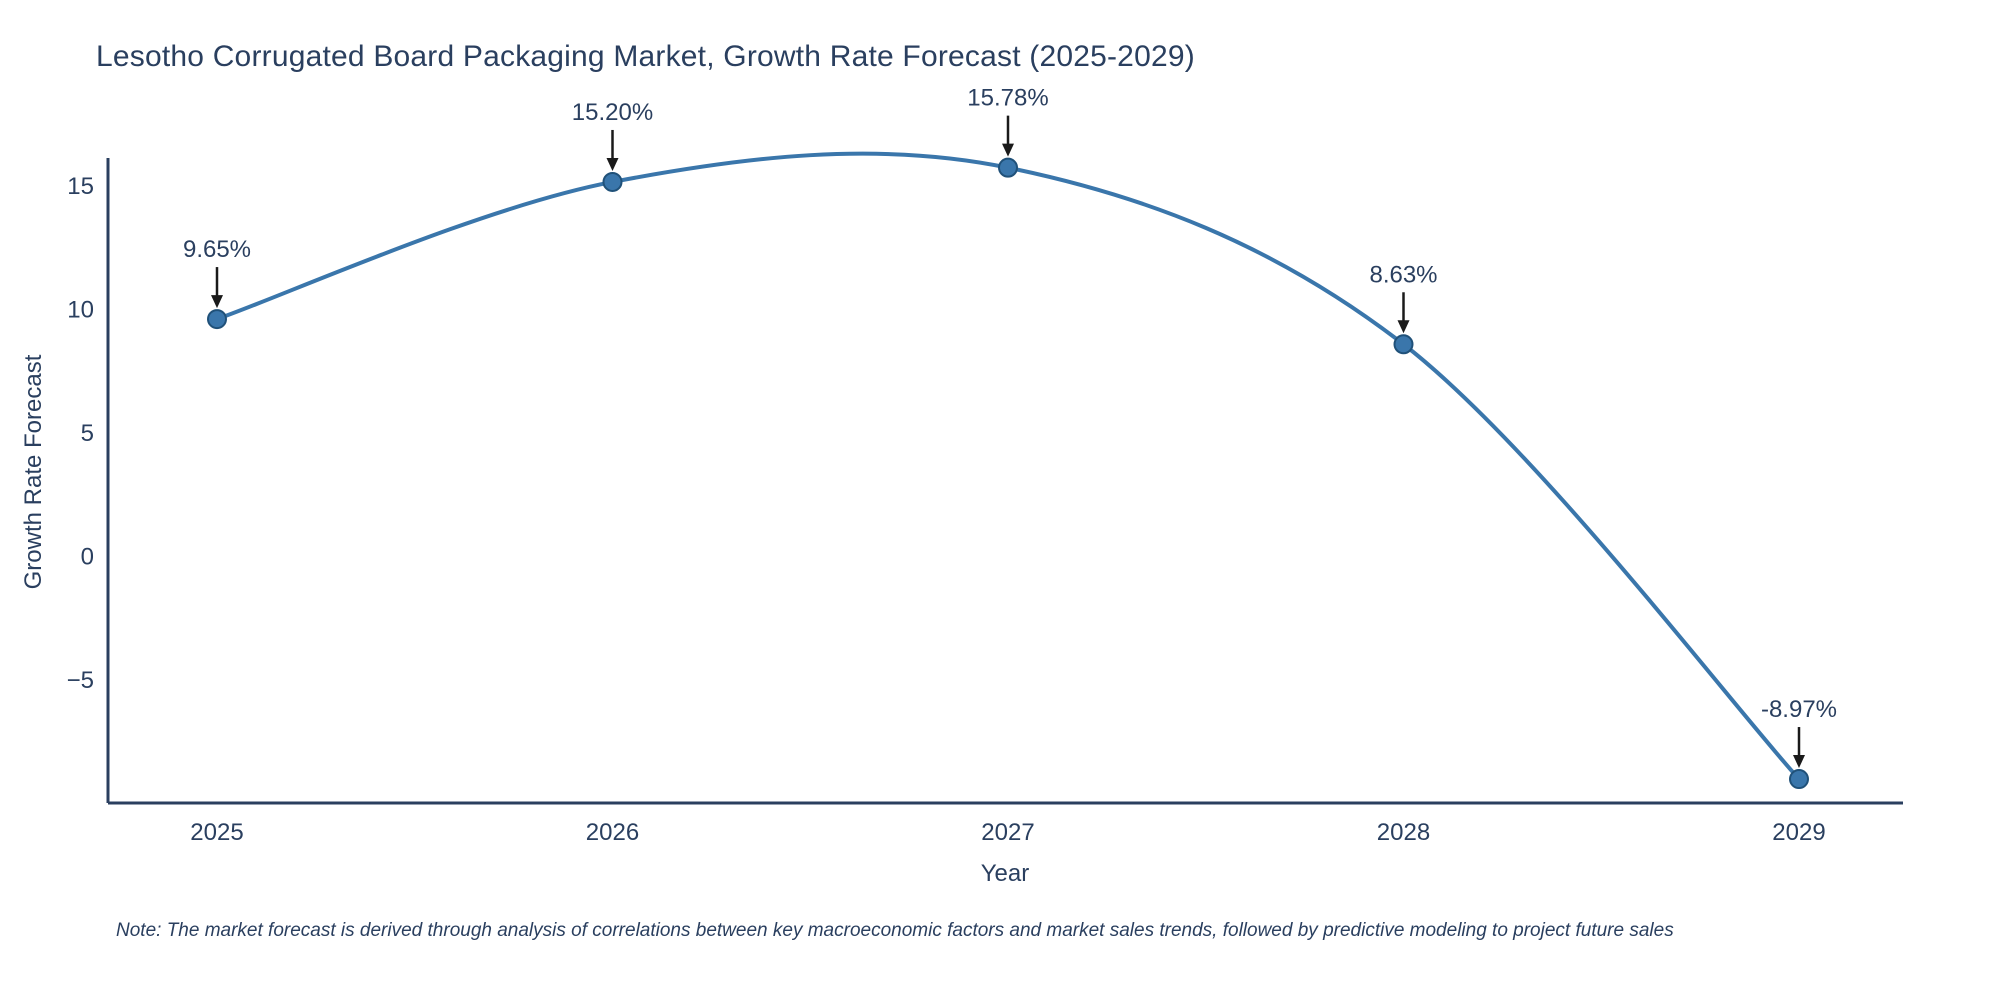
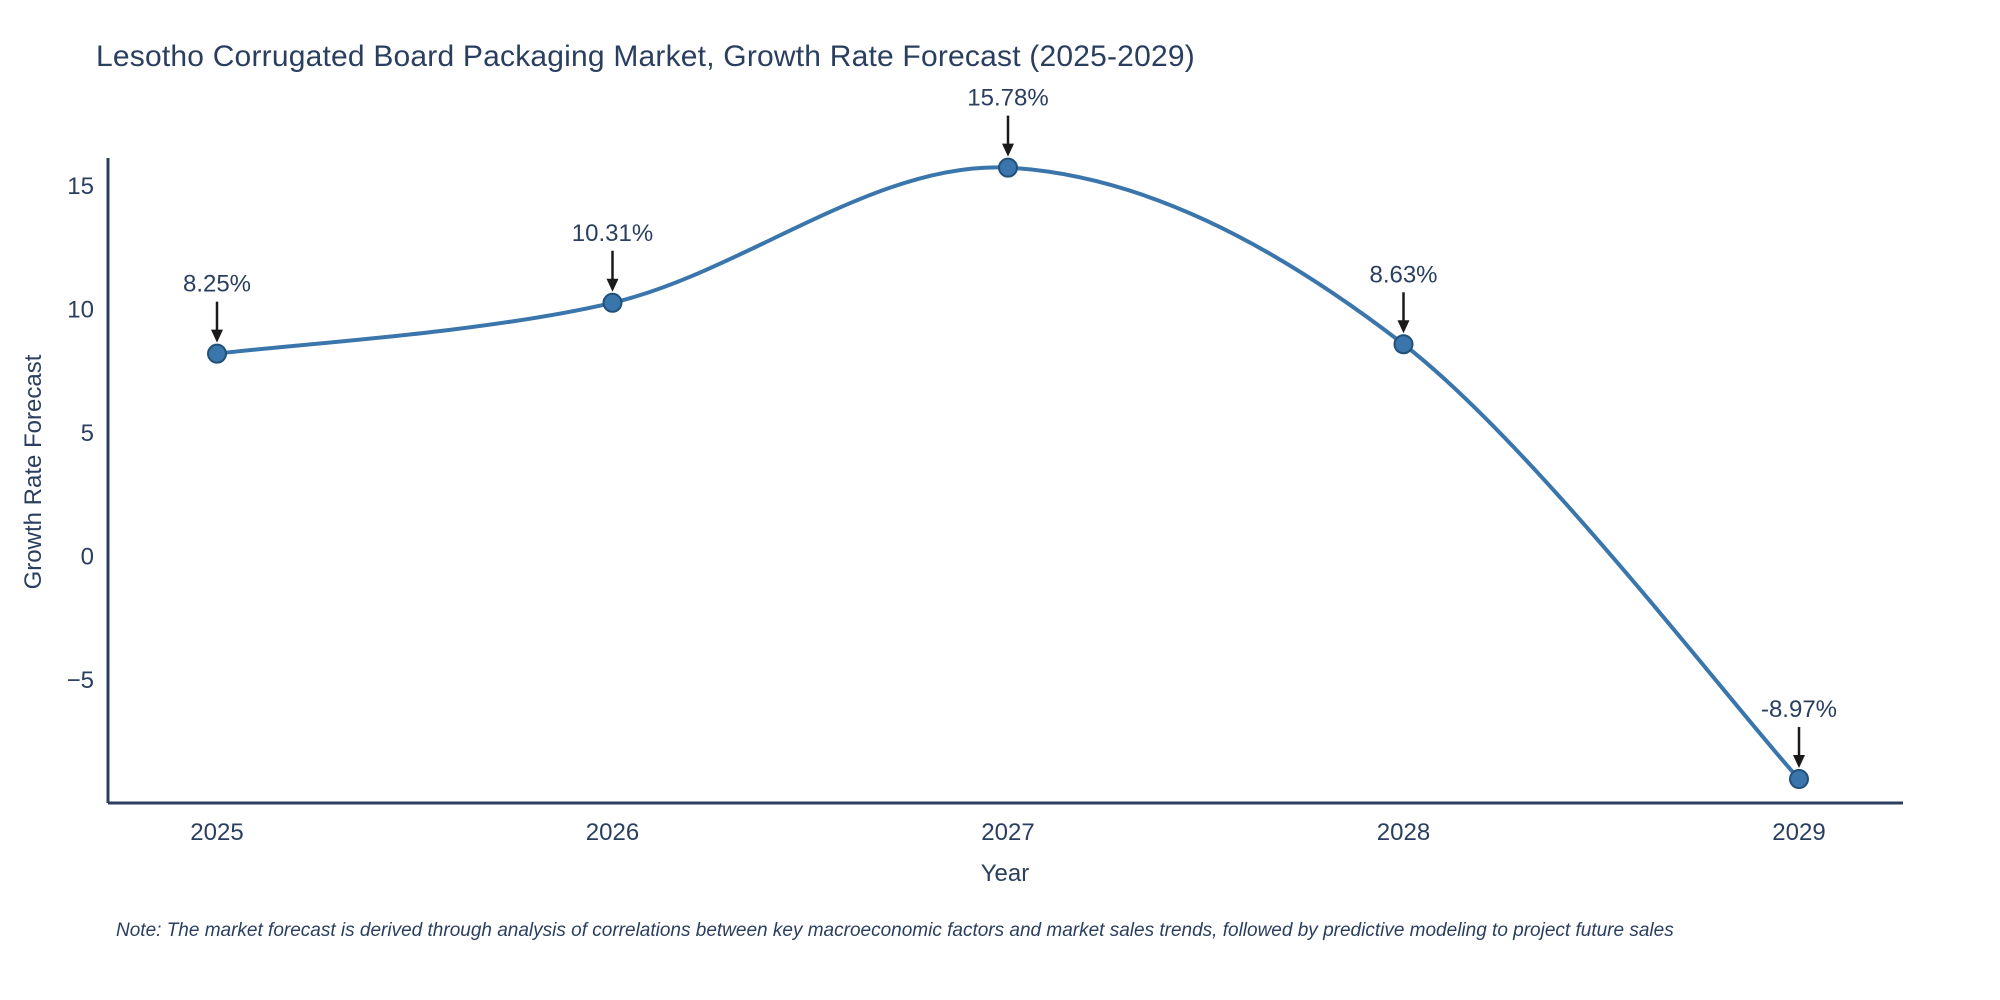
2025: 9.65% -> 8.25%
2026: 15.20% -> 10.31%
